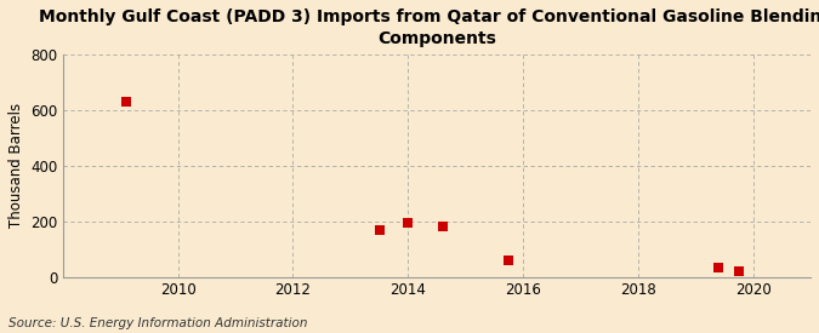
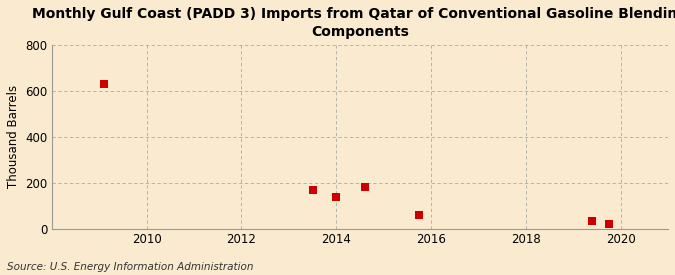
2014: 195 -> 140
